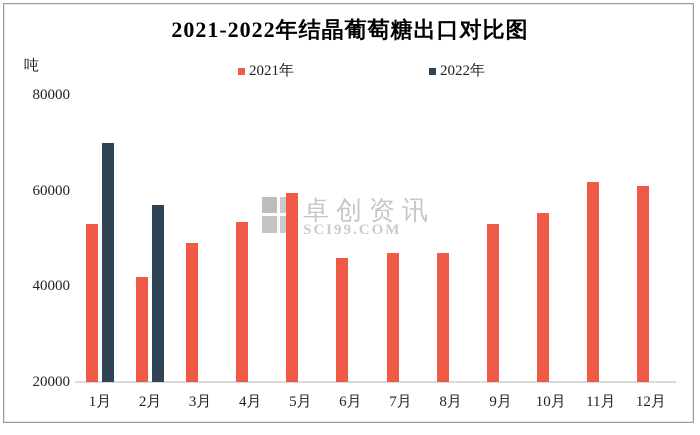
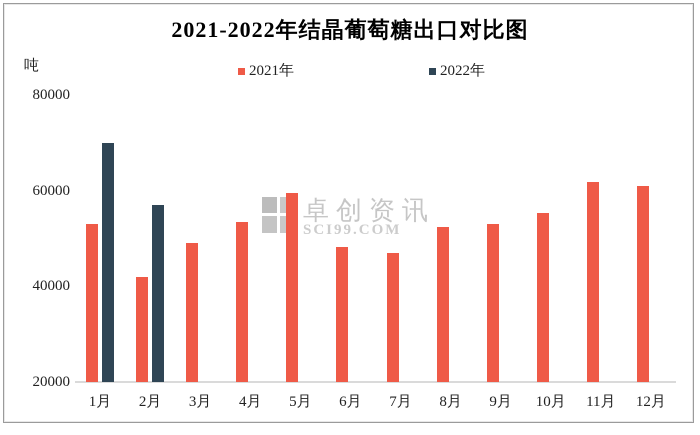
2021年/6月: 46000 -> 48000
2021年/8月: 47000 -> 52000
